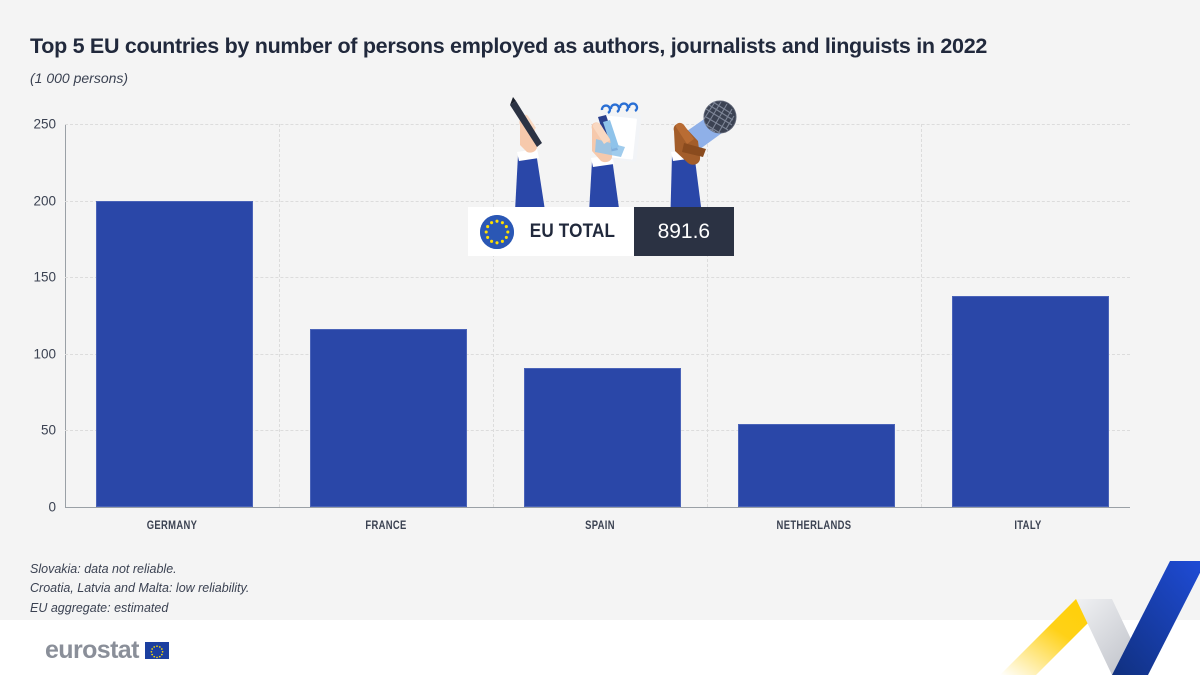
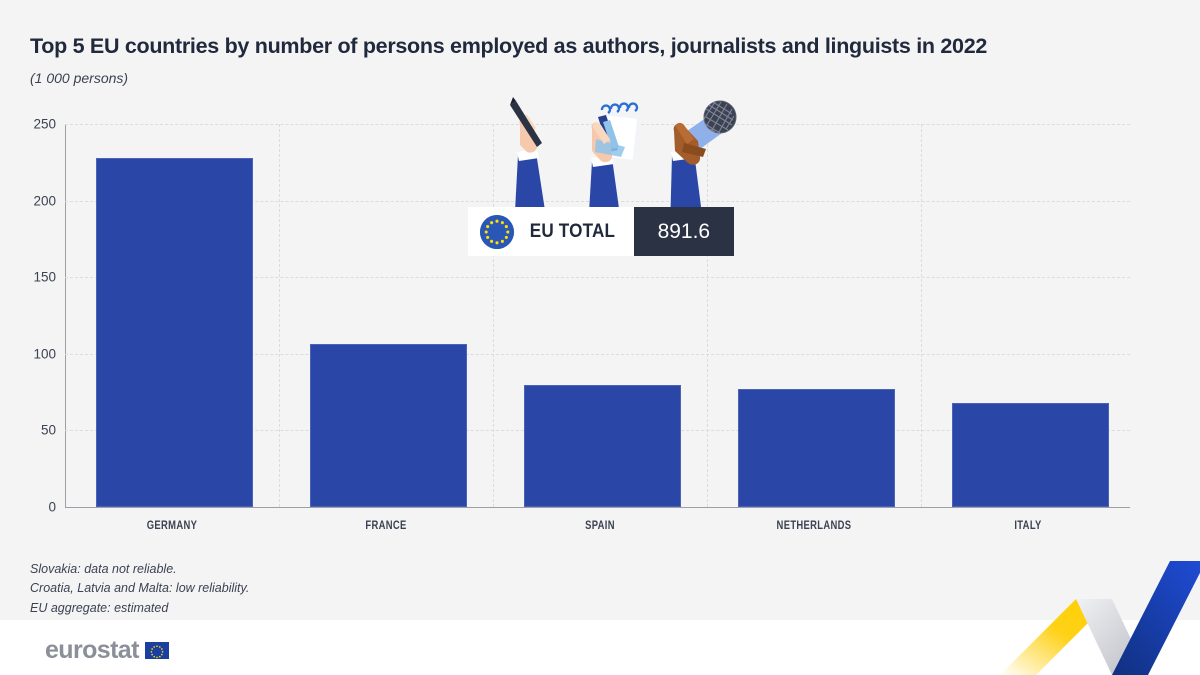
GERMANY: 200 -> 228
FRANCE: 116 -> 107
SPAIN: 91 -> 80
NETHERLANDS: 54 -> 77
ITALY: 138 -> 68
